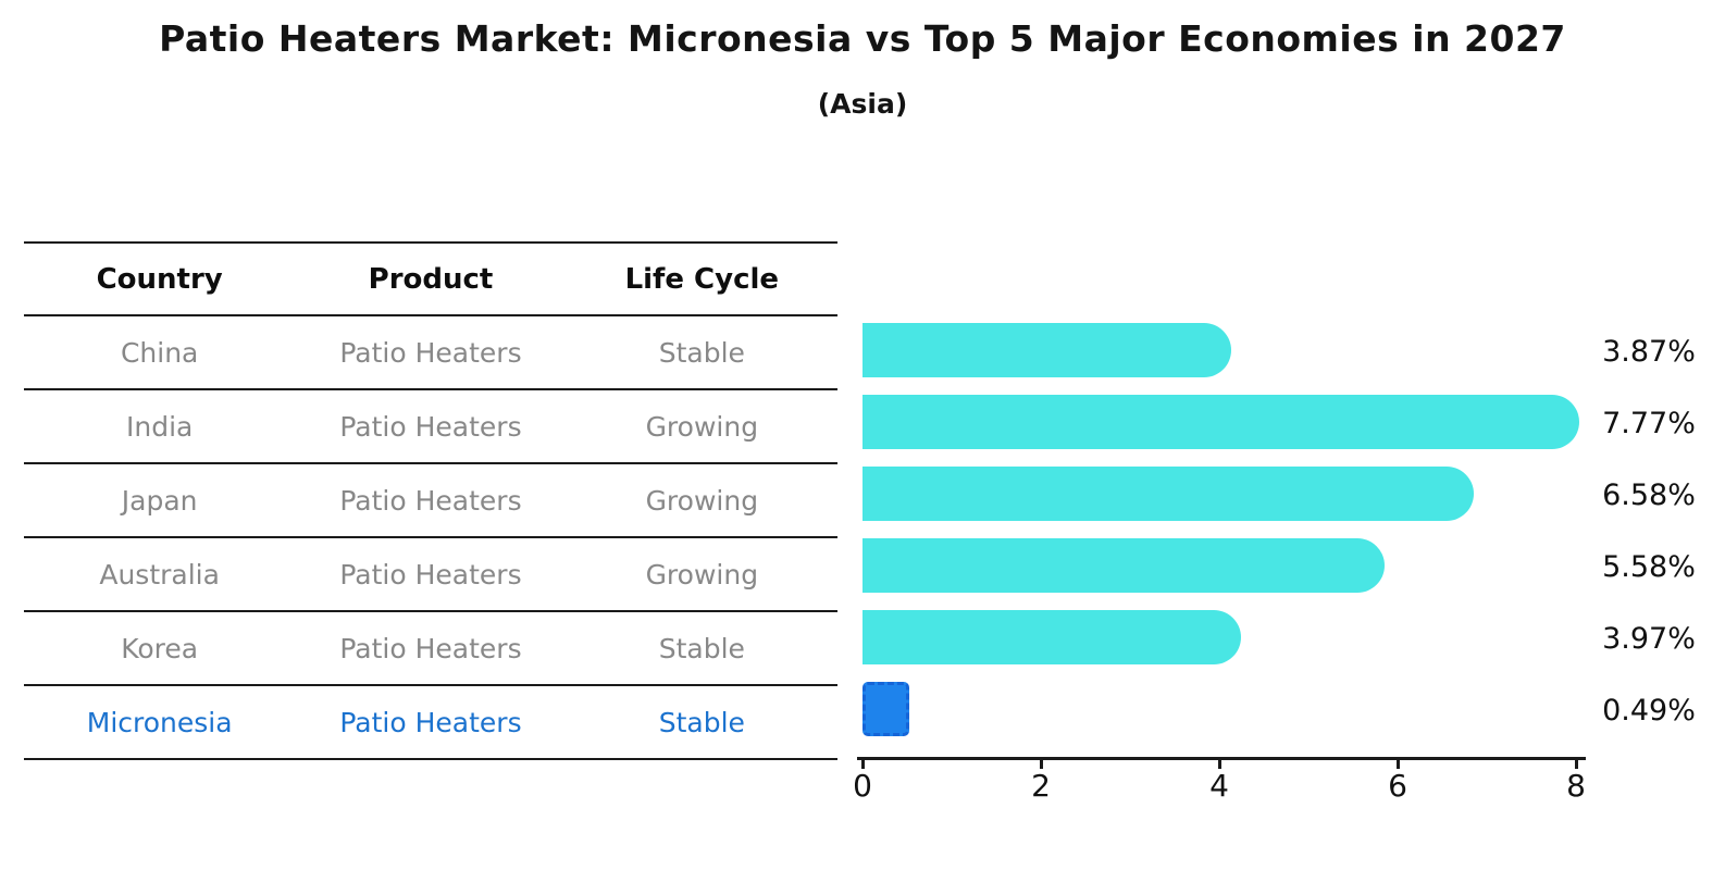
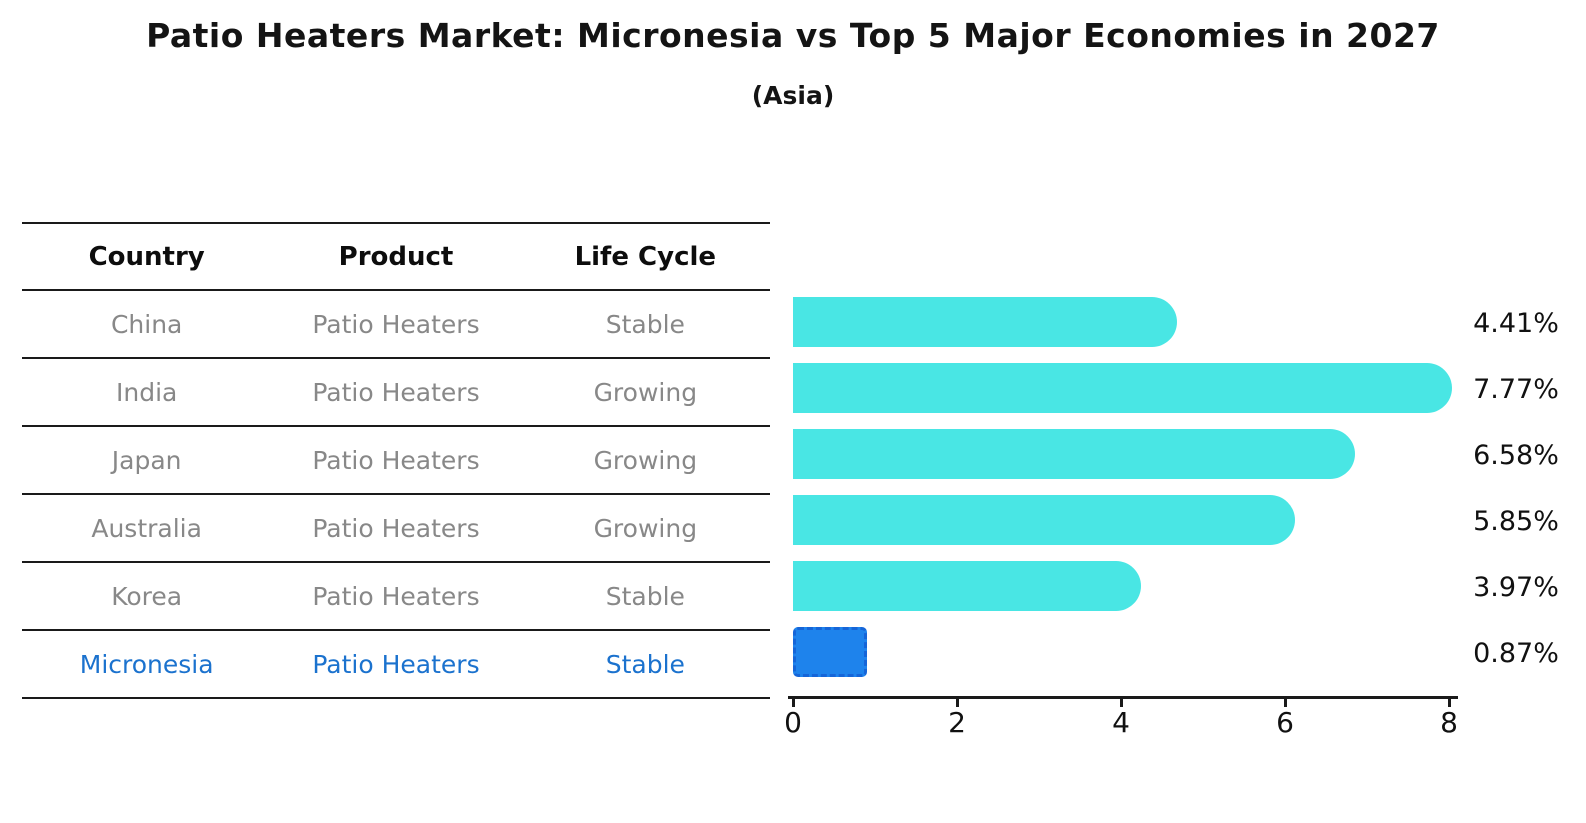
China: 3.87% -> 4.41%
Australia: 5.58% -> 5.85%
Micronesia: 0.49% -> 0.87%
